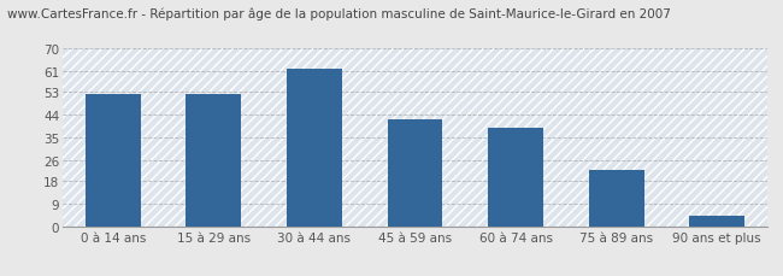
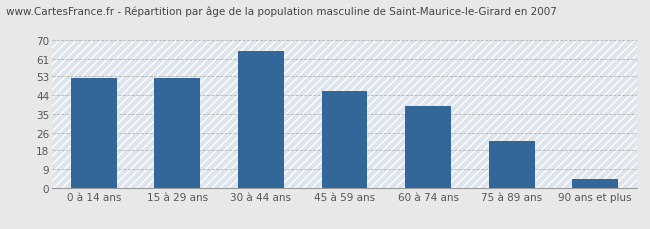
30 à 44 ans: 62 -> 65
45 à 59 ans: 42 -> 46
